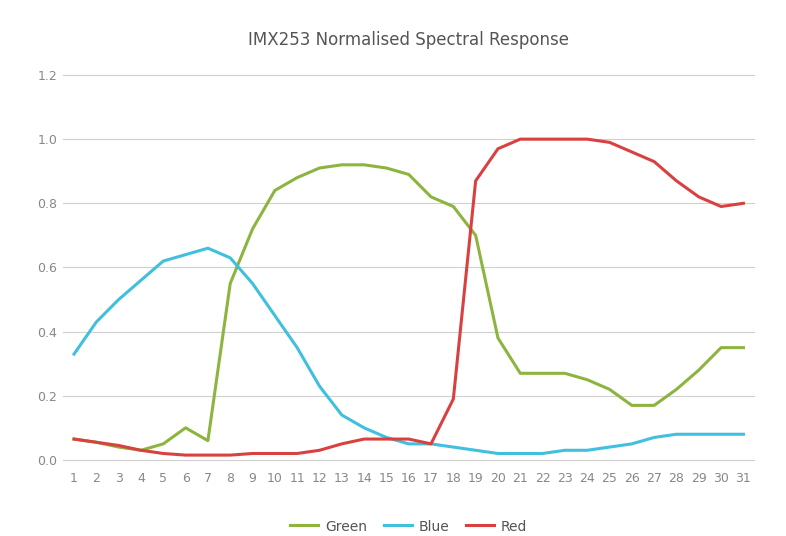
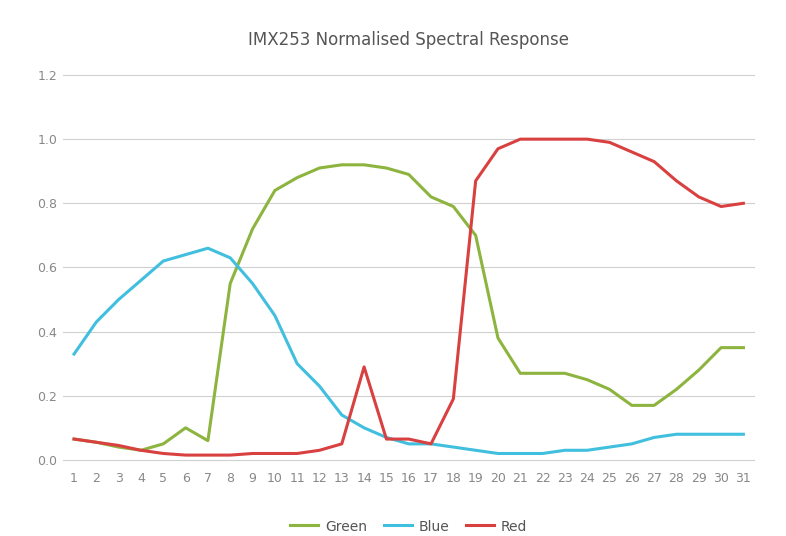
Blue/11: 0.35 -> 0.30
Red/14: 0.065 -> 0.290
